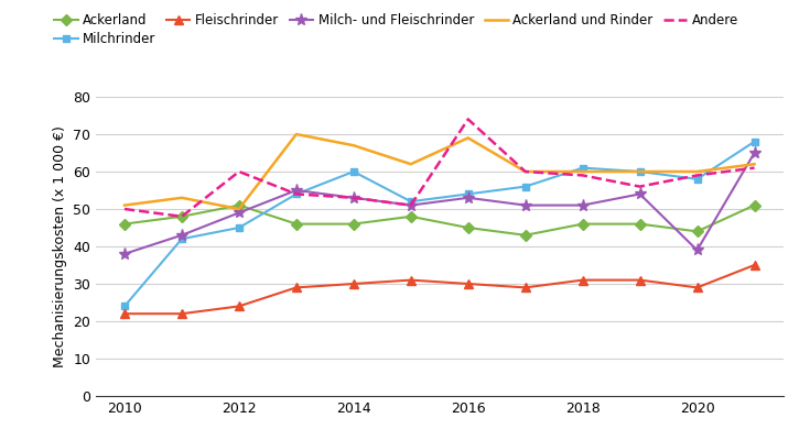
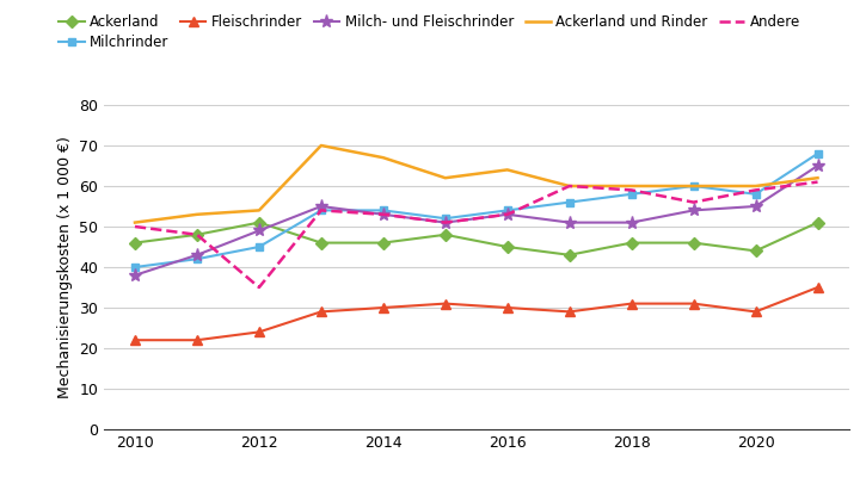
Milchrinder/2010: 24 -> 40
Ackerland und Rinder/2012: 50 -> 54
Andere/2012: 60 -> 35
Milchrinder/2014: 60 -> 54
Ackerland und Rinder/2016: 69 -> 64
Andere/2016: 74 -> 53
Milchrinder/2018: 61 -> 58
Milch- und Fleischrinder/2020: 39 -> 55
